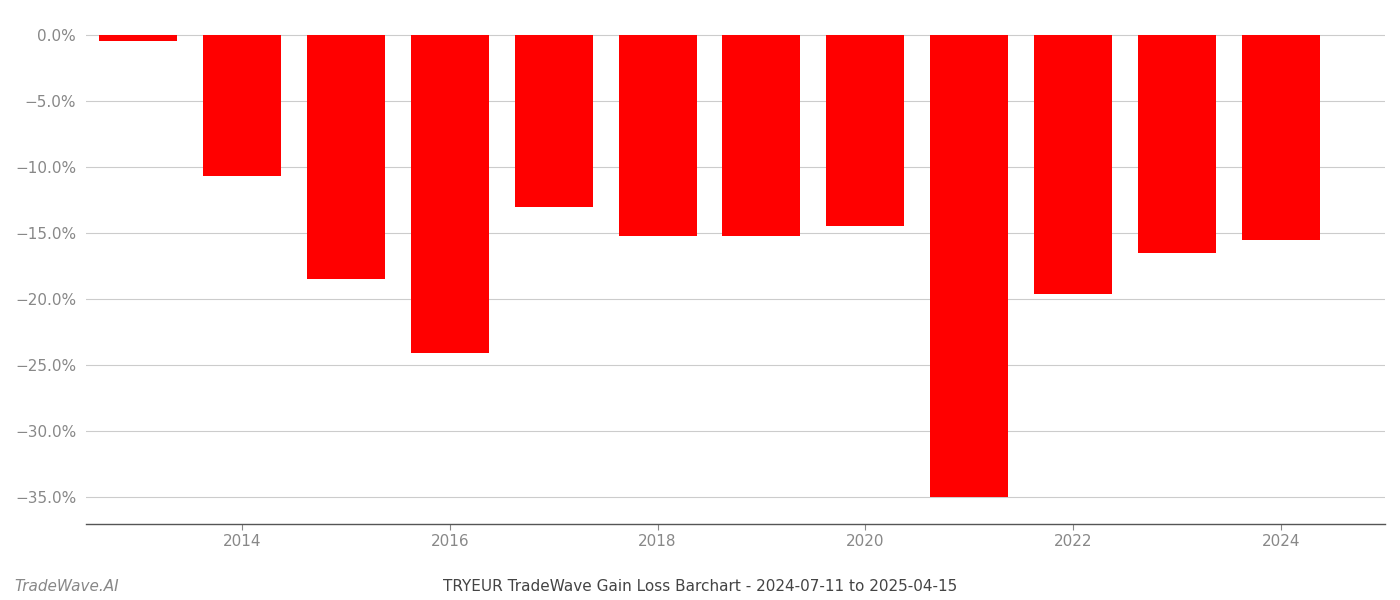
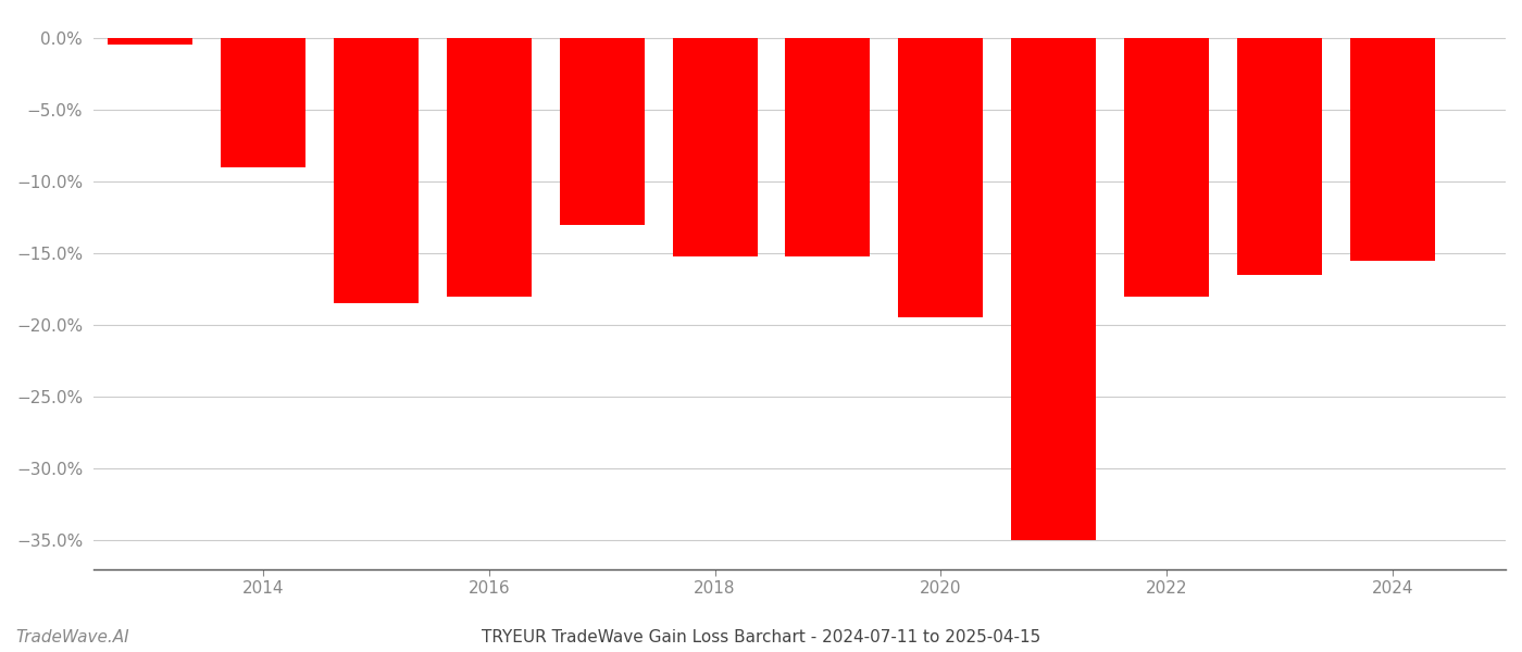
2014: -10.7% -> -9.0%
2016: -24.1% -> -18.0%
2020: -14.5% -> -19.5%
2022: -19.6% -> -18.0%
